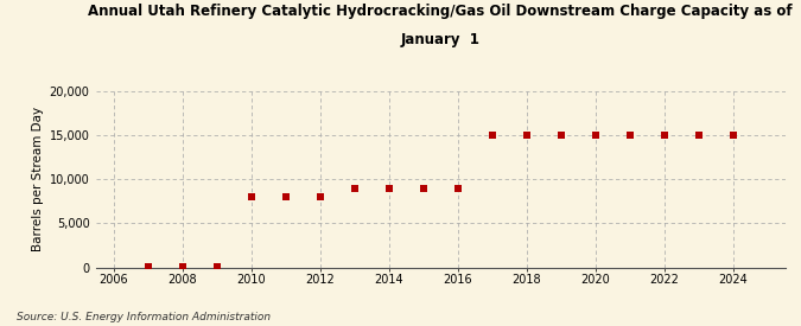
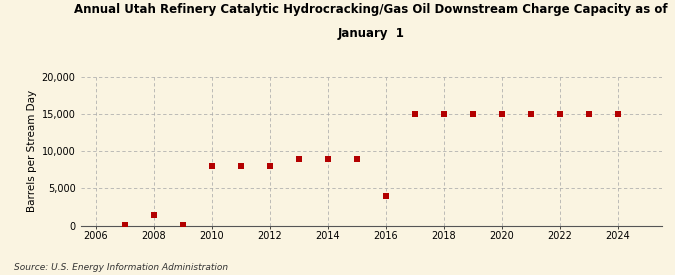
2008: 100 -> 1,400
2016: 9,000 -> 4,000
